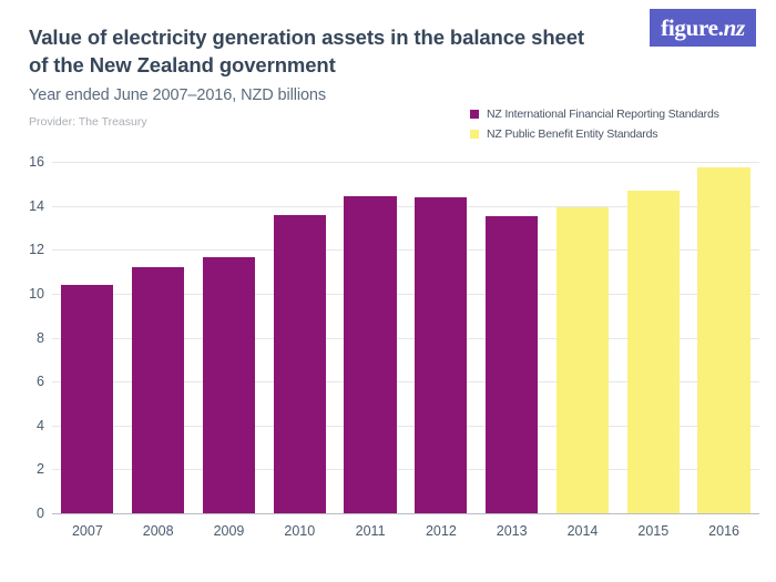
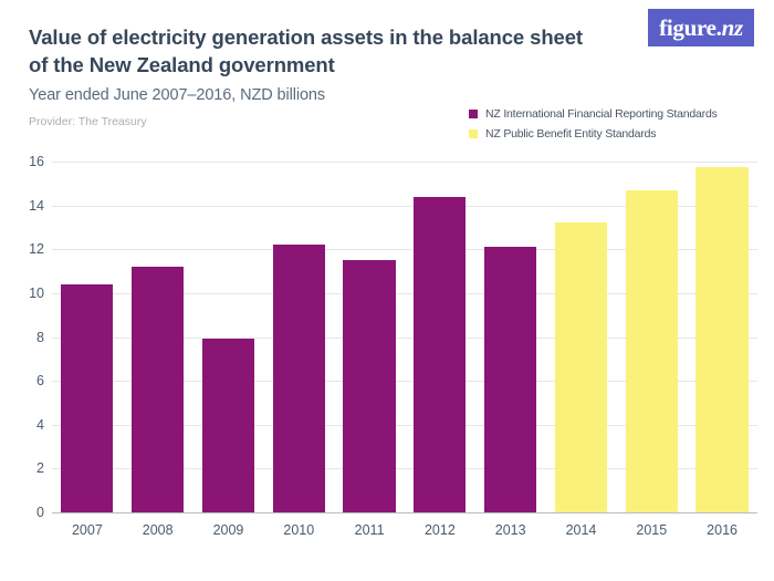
NZ International Financial Reporting Standards/2009: 11.7 -> 7.9
NZ International Financial Reporting Standards/2010: 13.6 -> 12.2
NZ International Financial Reporting Standards/2011: 14.4 -> 11.5
NZ International Financial Reporting Standards/2013: 13.6 -> 12.1
NZ Public Benefit Entity Standards/2014: 13.9 -> 13.2
